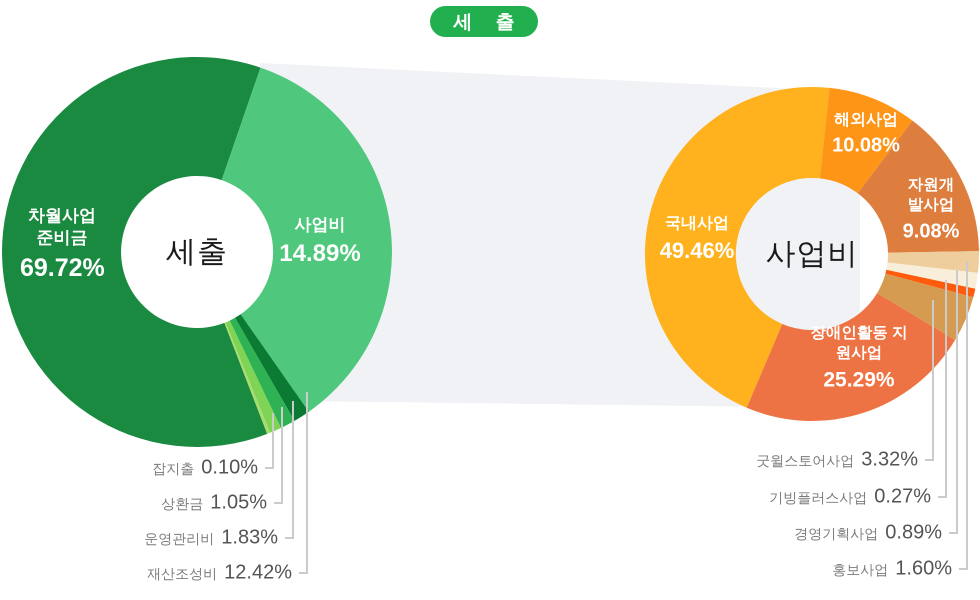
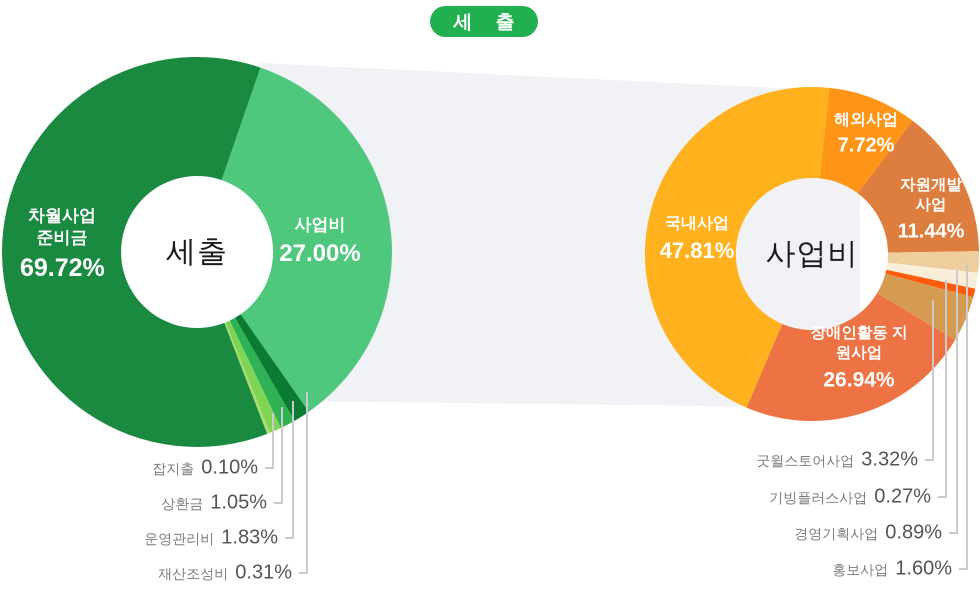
세출/사업비: 14.89% -> 27.00%
세출/재산조성비: 12.42% -> 0.31%
사업비/해외사업: 10.08% -> 7.72%
사업비/자원개발사업: 9.08% -> 11.44%
사업비/장애인활동 지원사업: 25.29% -> 26.94%
사업비/국내사업: 49.46% -> 47.81%
